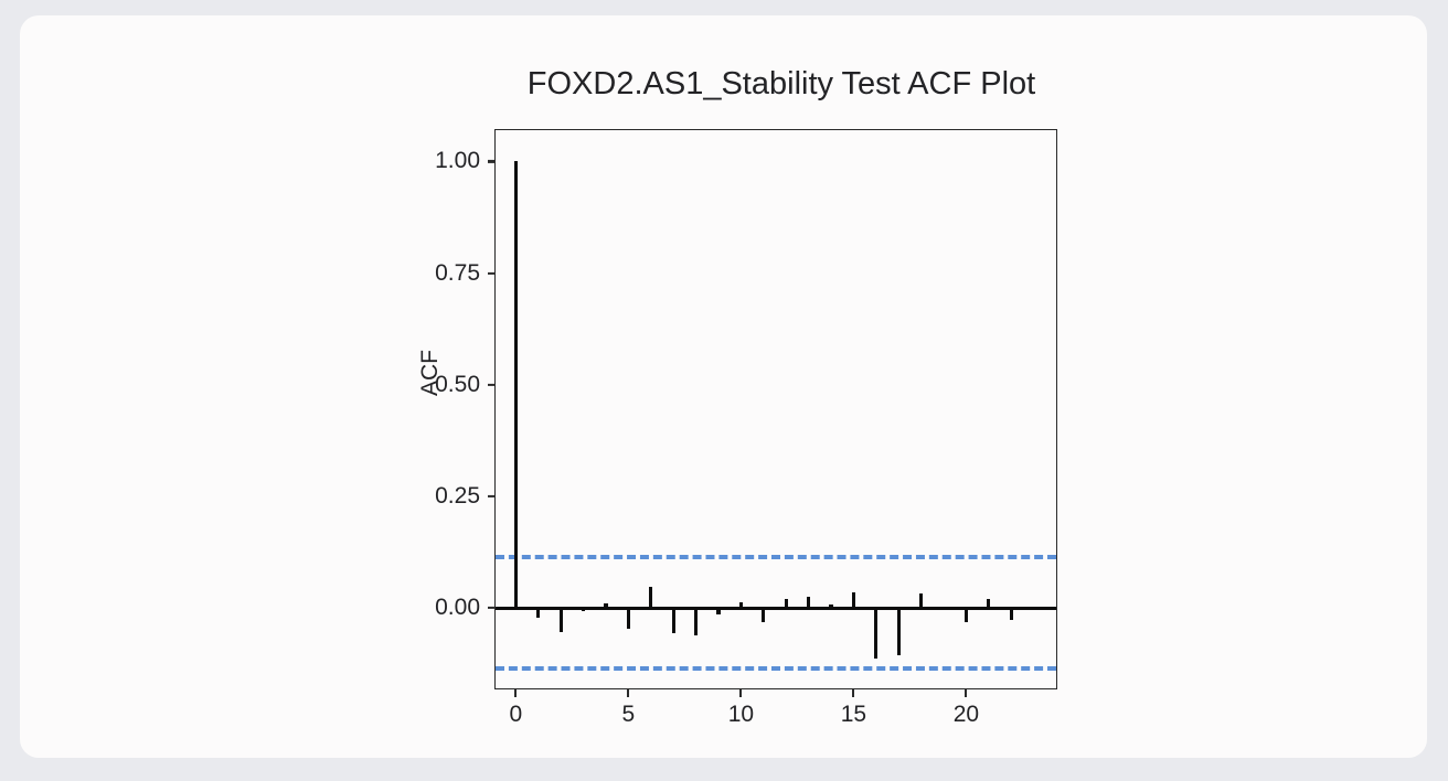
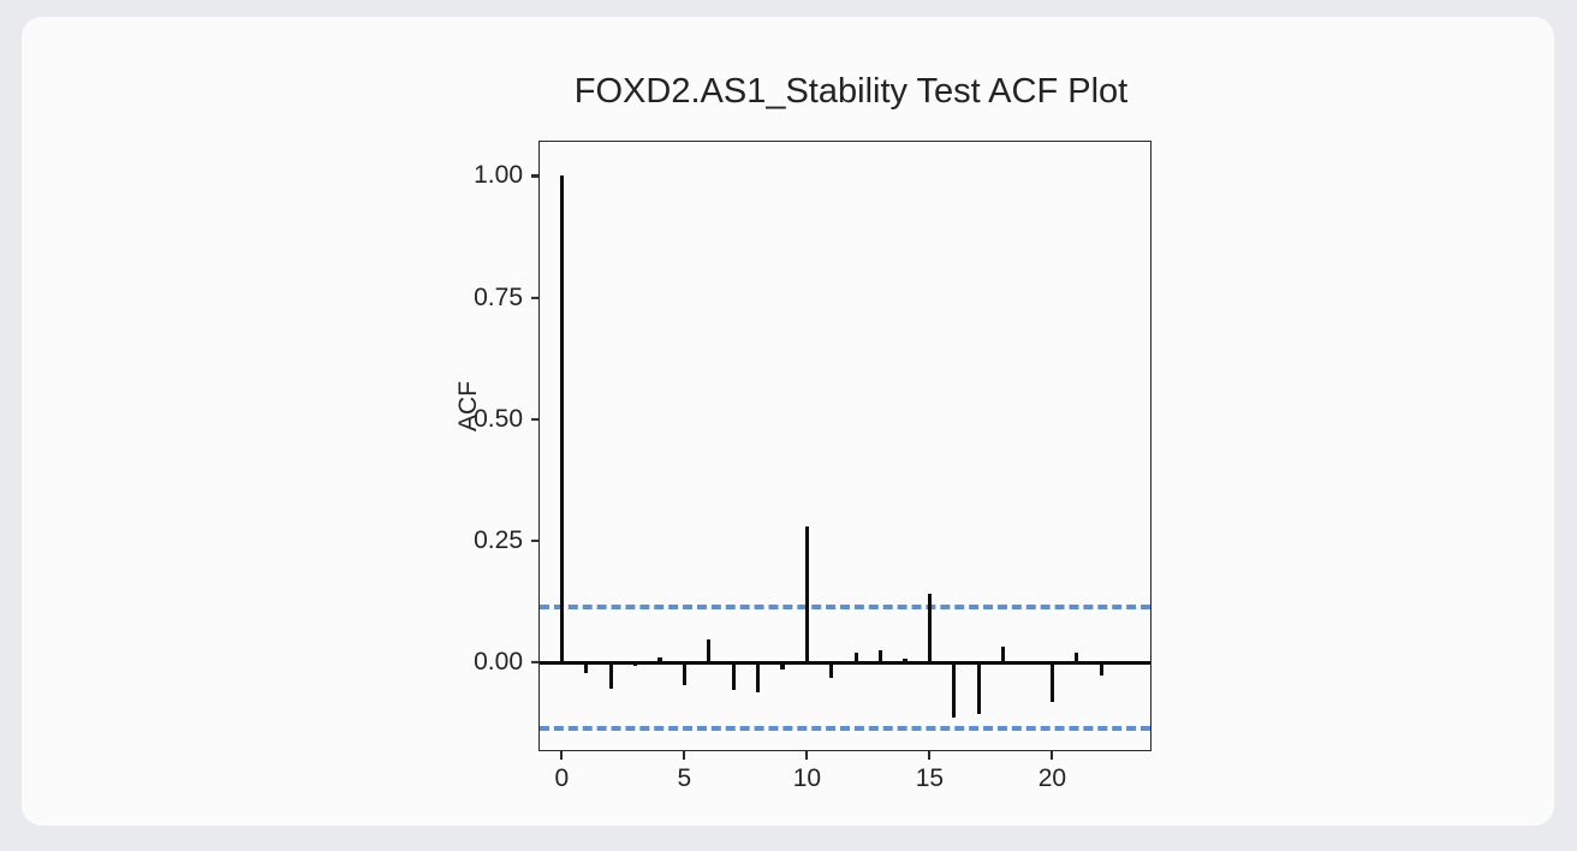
10: 0.01 -> 0.28
15: 0.04 -> 0.14
20: -0.03 -> -0.08
